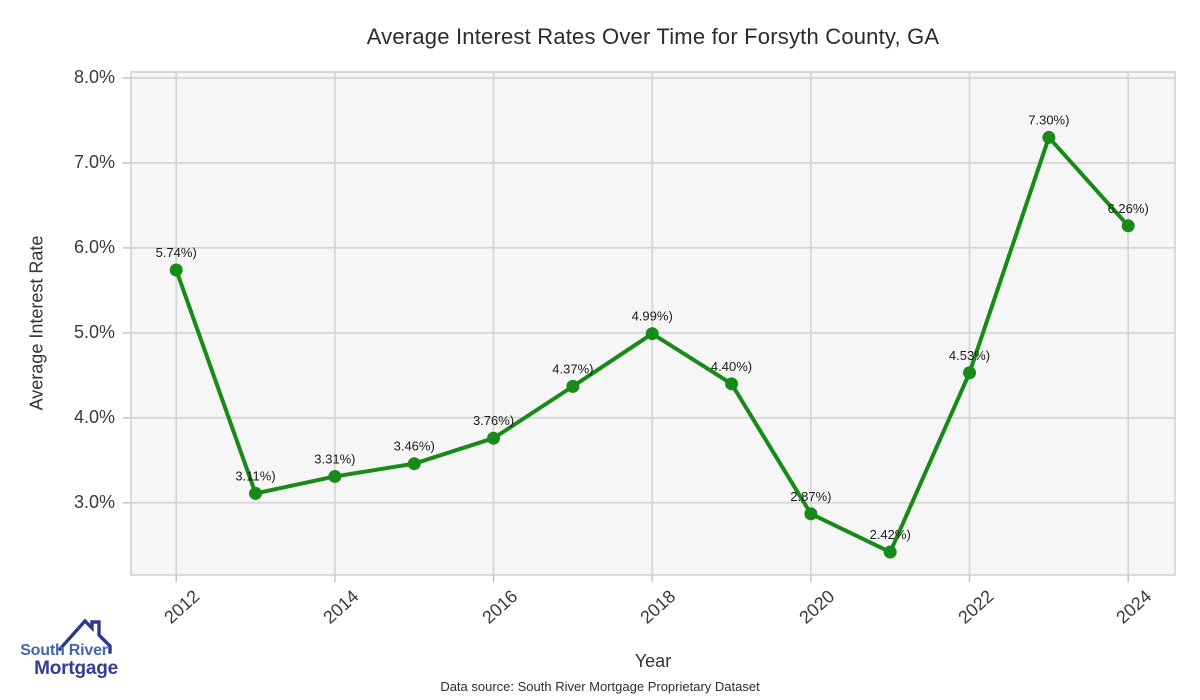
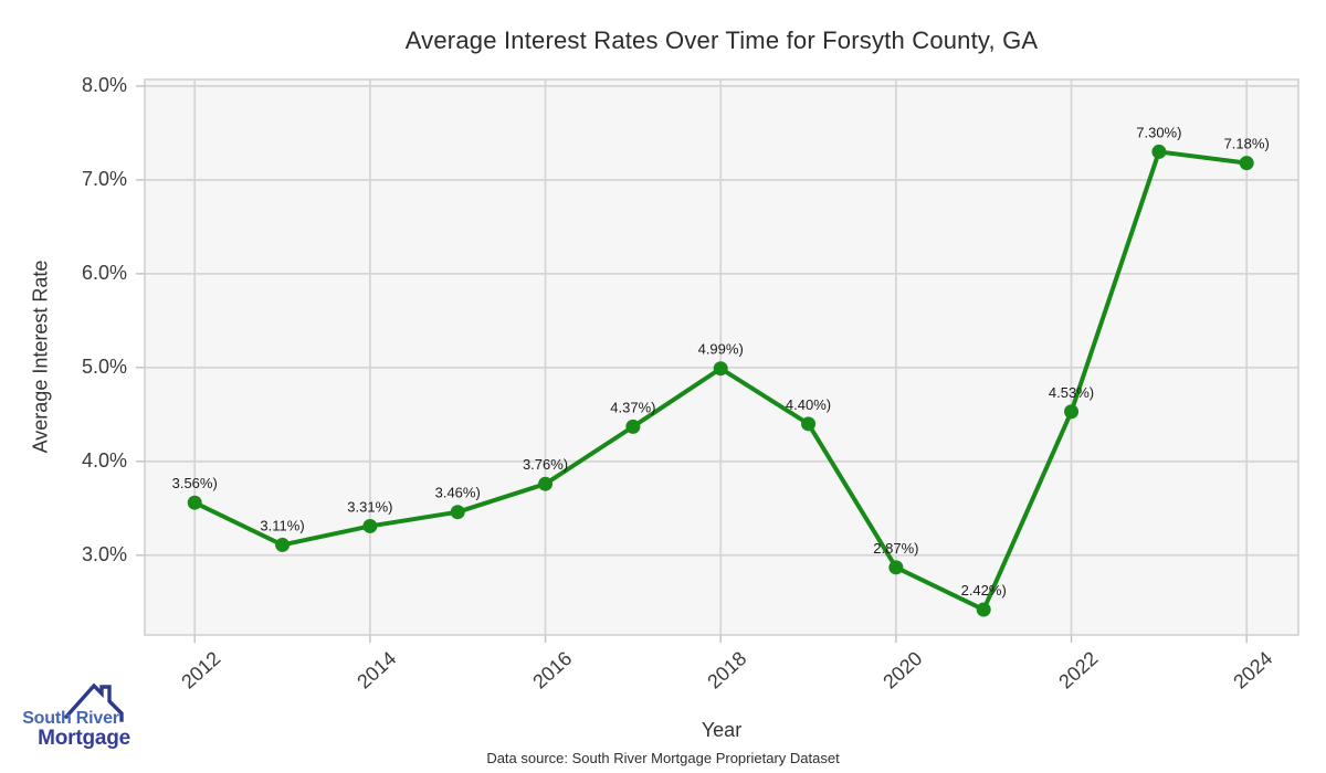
2012: 5.74% -> 3.56%
2024: 6.26% -> 7.18%
